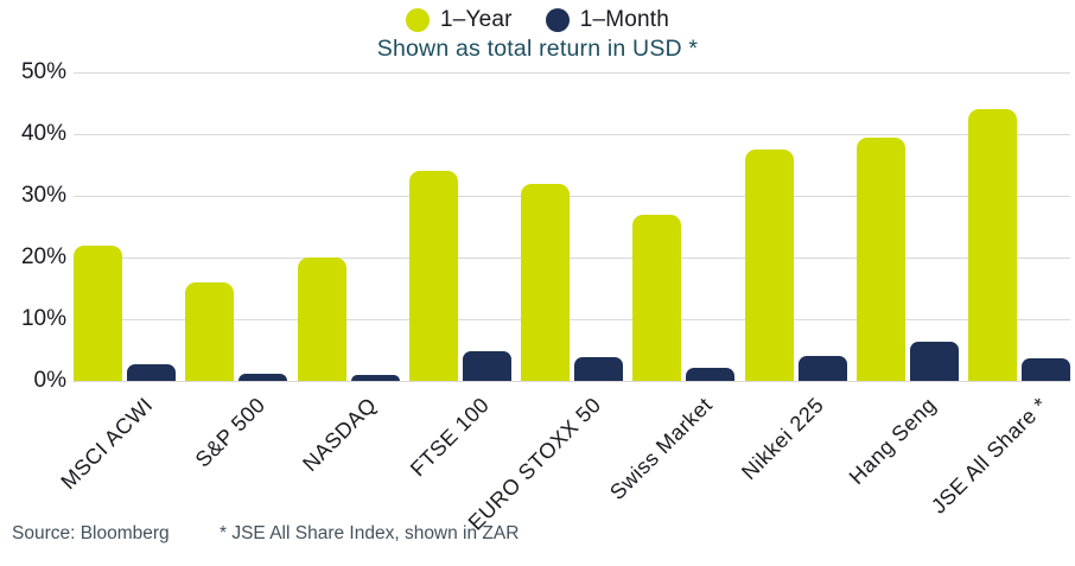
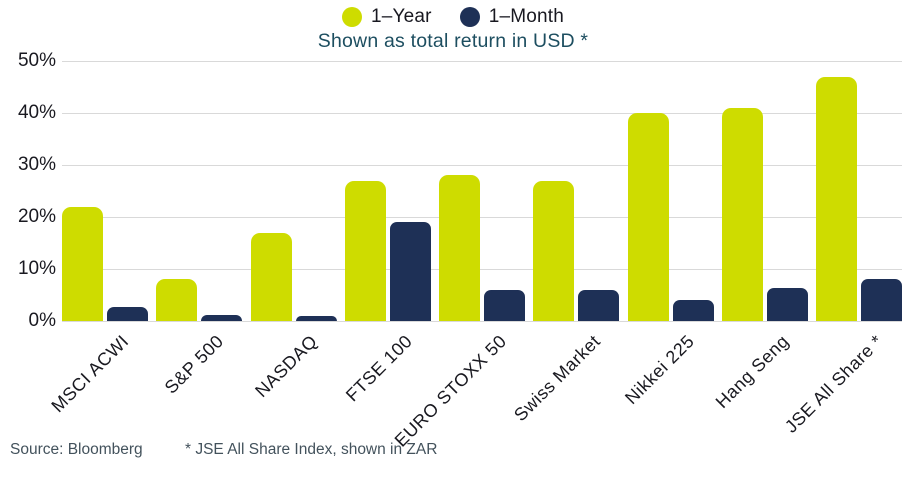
1–Year/S&P 500: 16% -> 8%
1–Year/NASDAQ: 20% -> 17%
1–Year/FTSE 100: 34% -> 27%
1–Month/FTSE 100: 5% -> 19%
1–Year/EURO STOXX 50: 32% -> 28%
1–Month/EURO STOXX 50: 4% -> 6%
1–Month/Swiss Market: 2% -> 6%
1–Year/Nikkei 225: 38% -> 40%
1–Year/Hang Seng: 40% -> 41%
1–Year/JSE All Share *: 44% -> 47%
1–Month/JSE All Share *: 4% -> 8%
